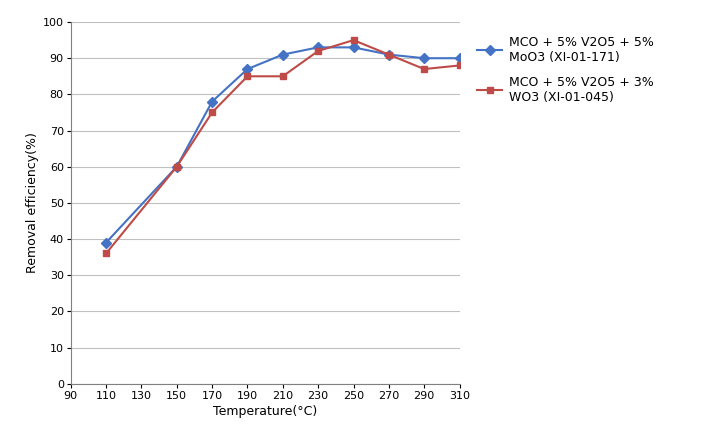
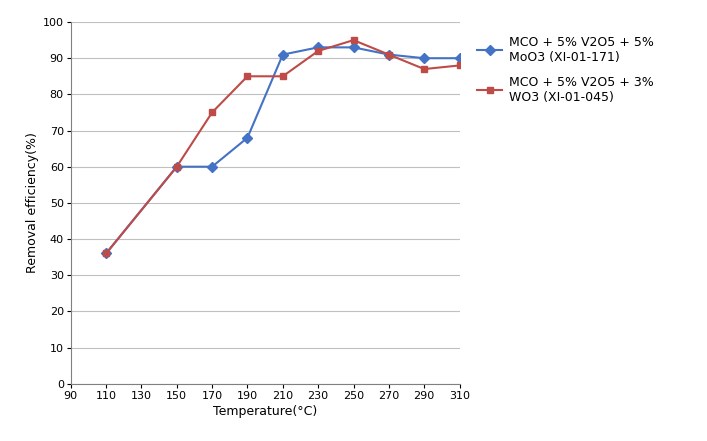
MCO + 5% V2O5 + 5% MoO3 (XI-01-171)/110: 39 -> 36
MCO + 5% V2O5 + 5% MoO3 (XI-01-171)/170: 78 -> 60
MCO + 5% V2O5 + 5% MoO3 (XI-01-171)/190: 87 -> 68
